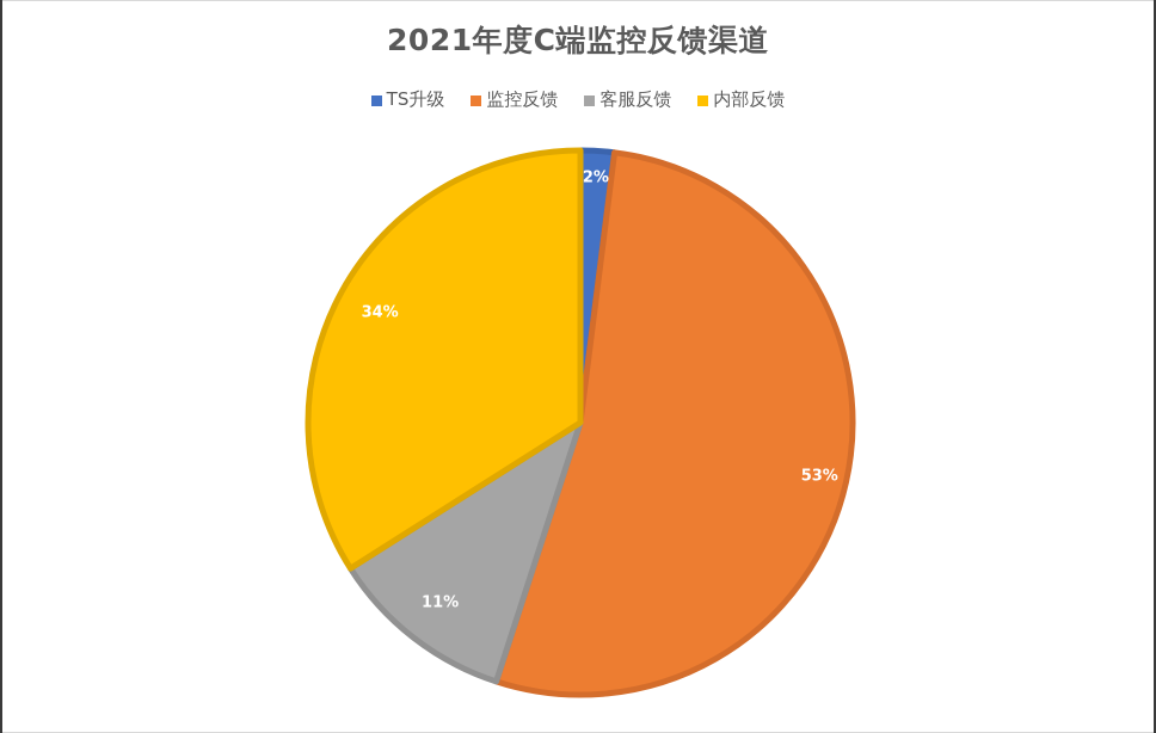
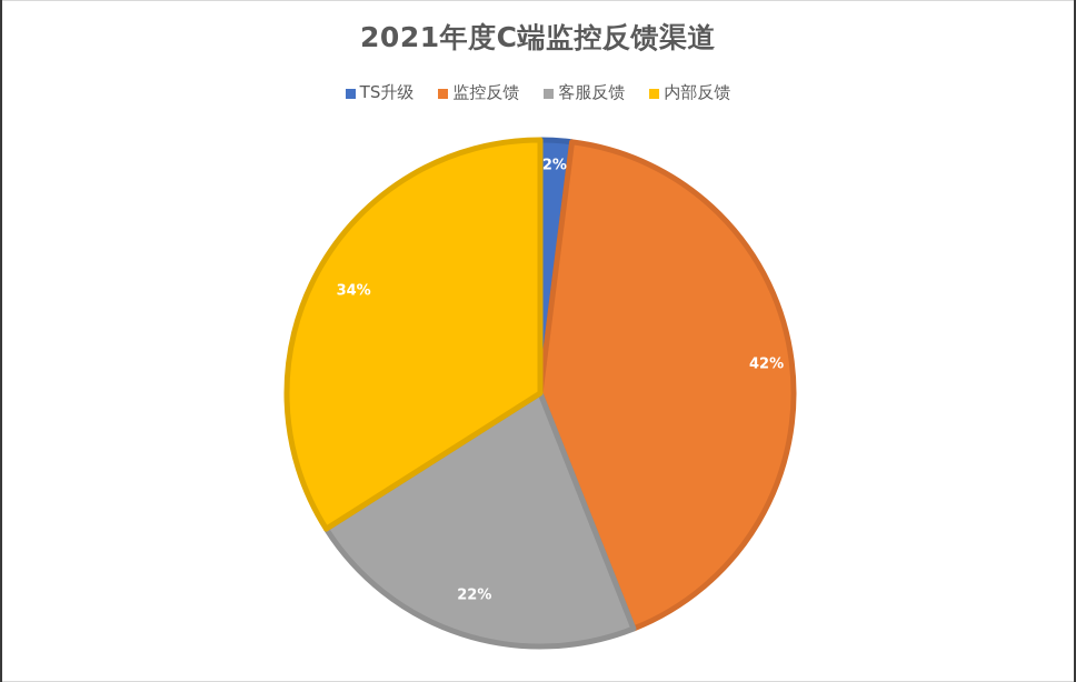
监控反馈: 53% -> 42%
客服反馈: 11% -> 22%
